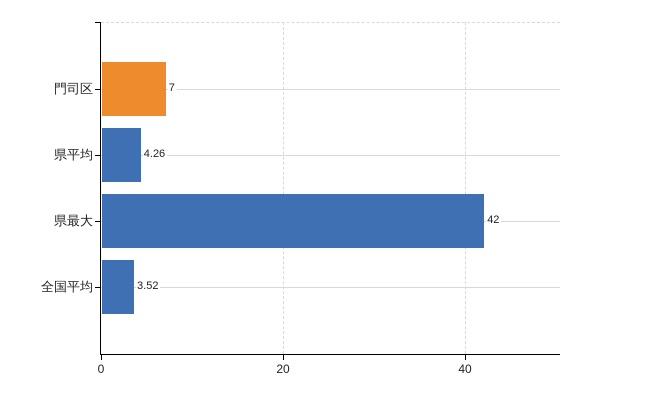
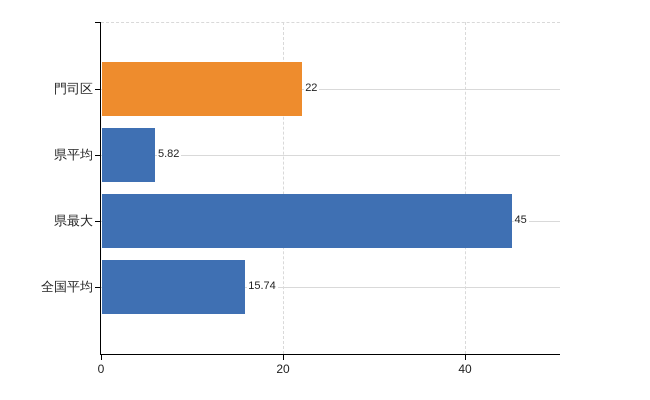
門司区: 7 -> 22
県平均: 4.26 -> 5.82
県最大: 42 -> 45
全国平均: 3.52 -> 15.74
